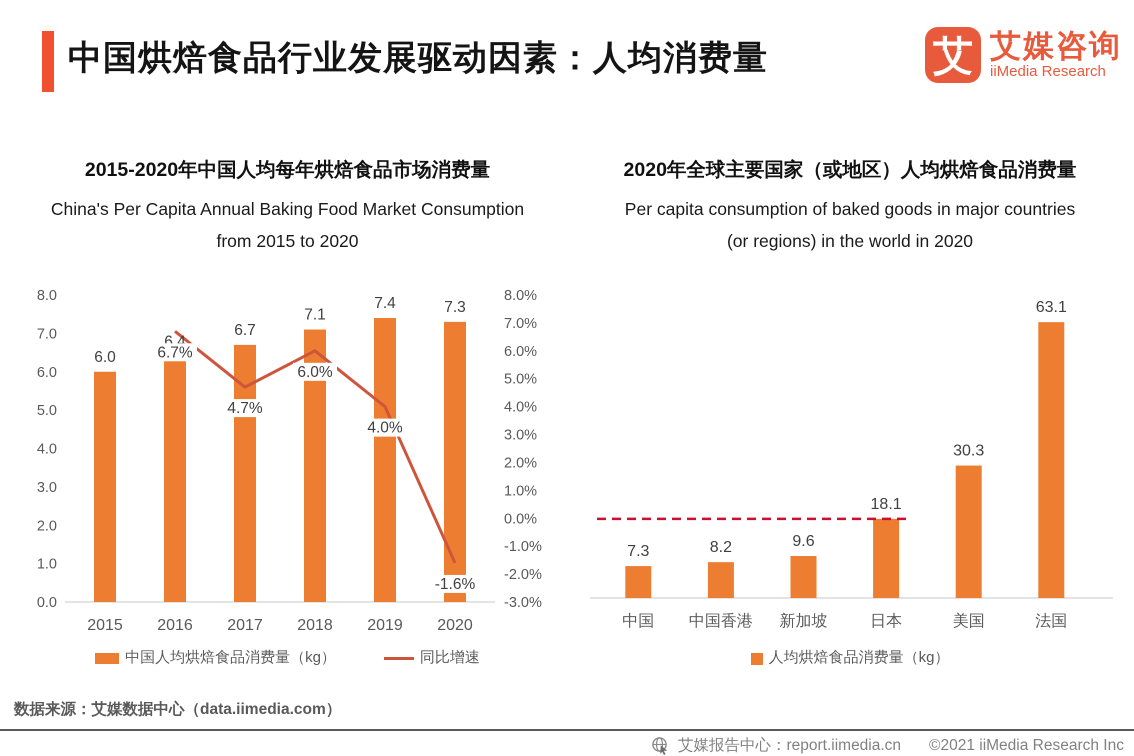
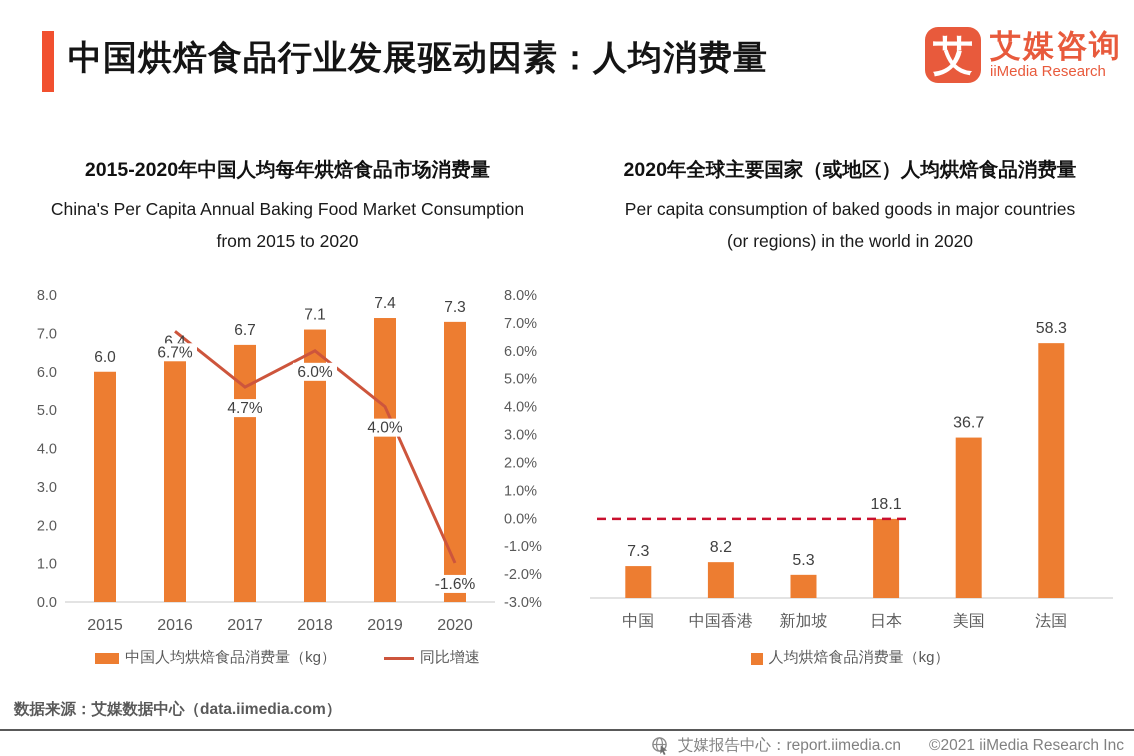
2020年全球主要国家（或地区）人均烘焙食品消费量/新加坡: 9.6 -> 5.3
2020年全球主要国家（或地区）人均烘焙食品消费量/美国: 30.3 -> 36.7
2020年全球主要国家（或地区）人均烘焙食品消费量/法国: 63.1 -> 58.3
